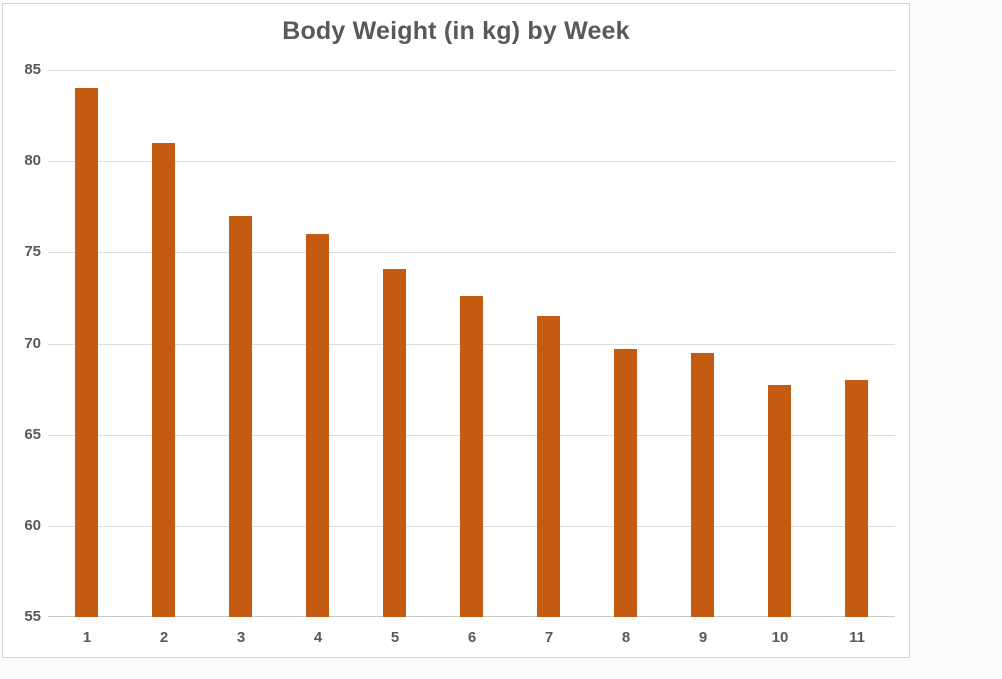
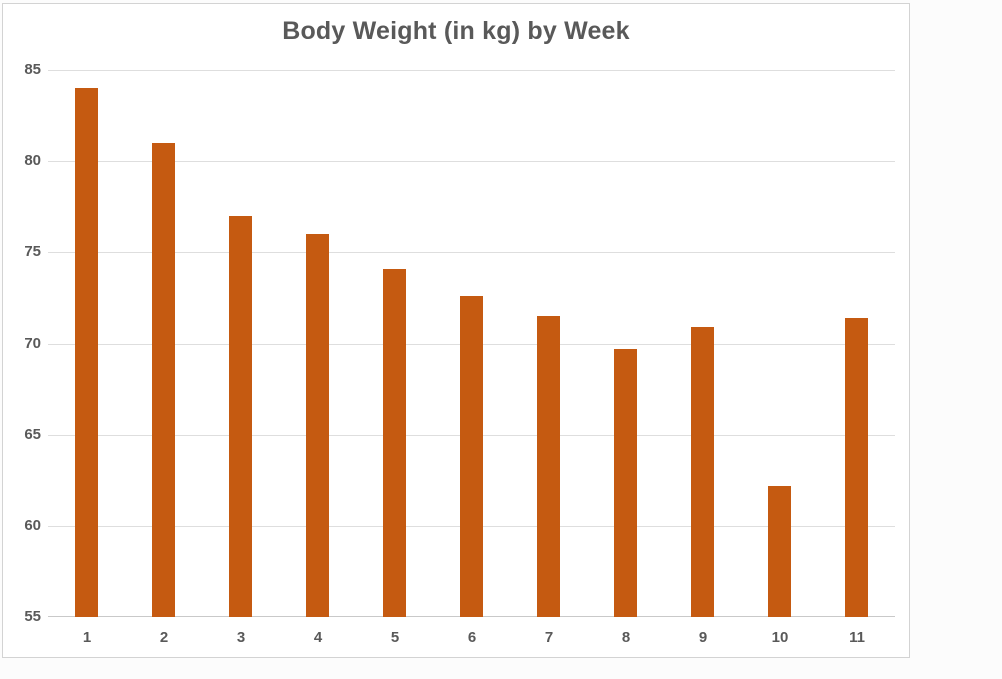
9: 69.5 -> 70.9
10: 67.7 -> 62.2
11: 68.0 -> 71.4
